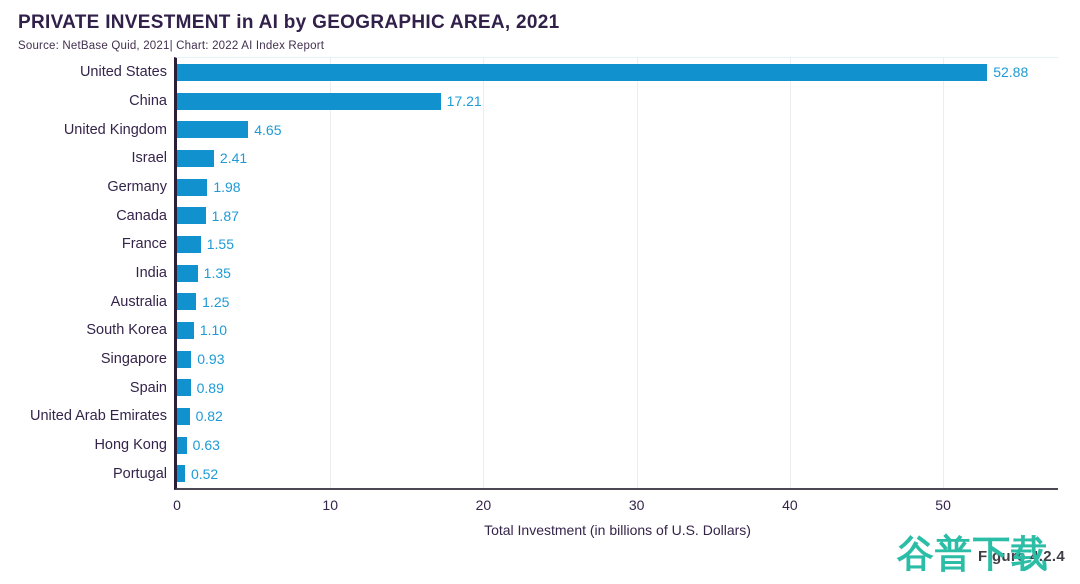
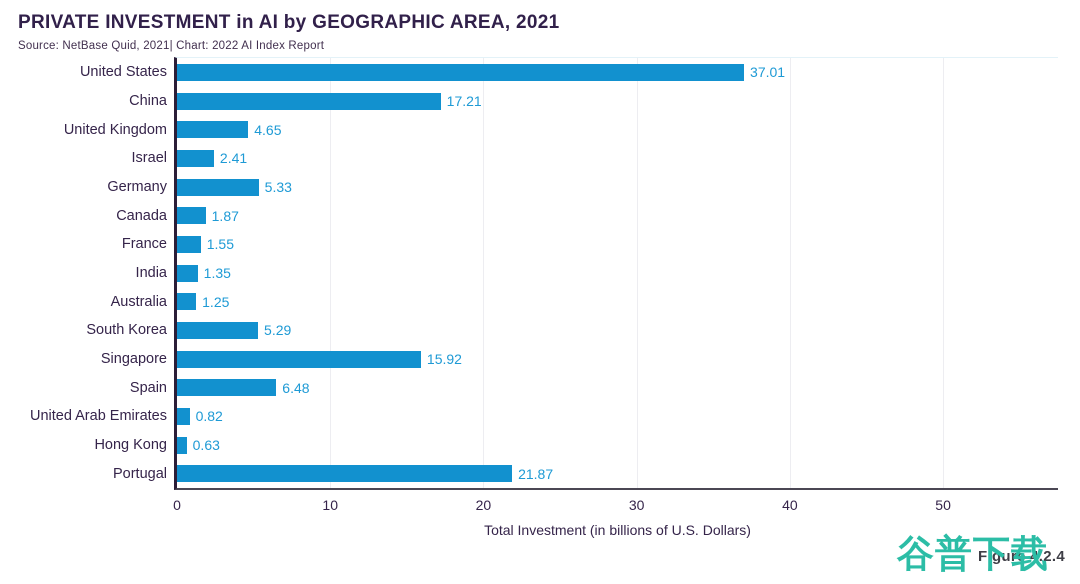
United States: 52.88 -> 37.01
Germany: 1.98 -> 5.33
South Korea: 1.10 -> 5.29
Singapore: 0.93 -> 15.92
Spain: 0.89 -> 6.48
Portugal: 0.52 -> 21.87
